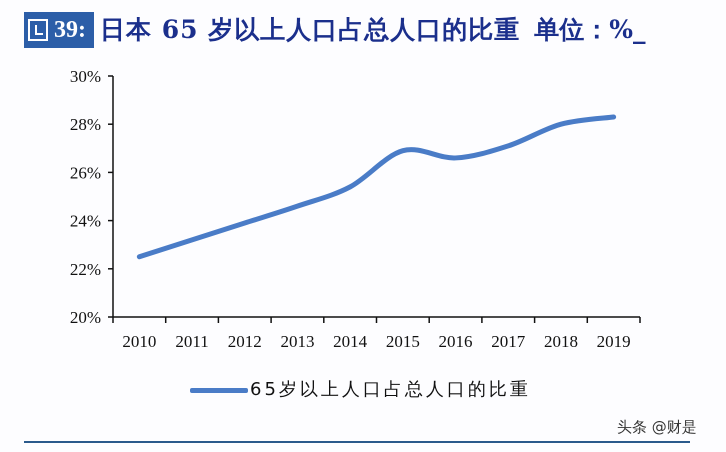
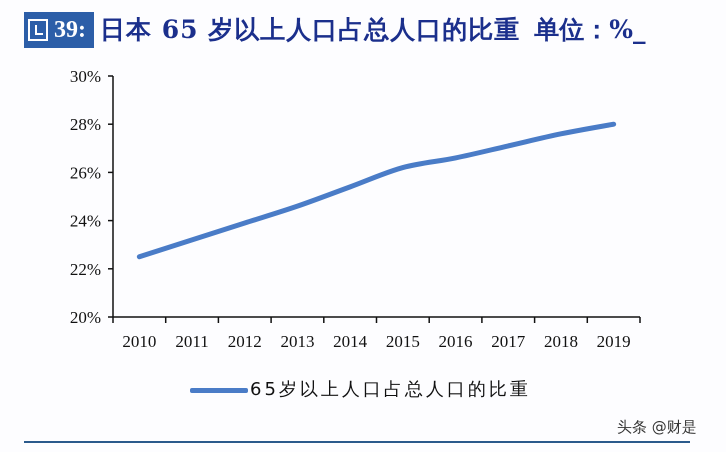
2015: 26.9% -> 26.2%
2018: 28.0% -> 27.6%
2019: 28.3% -> 28.0%
